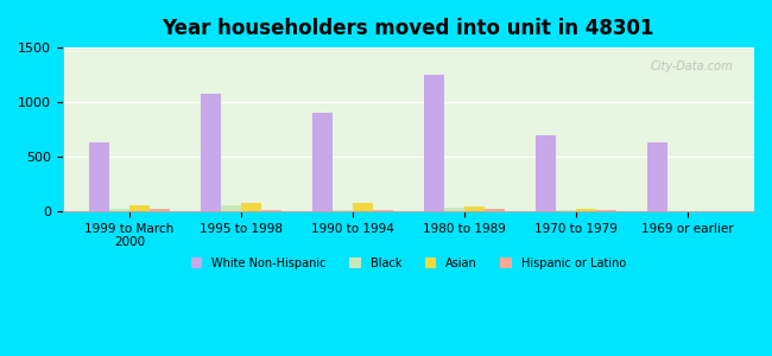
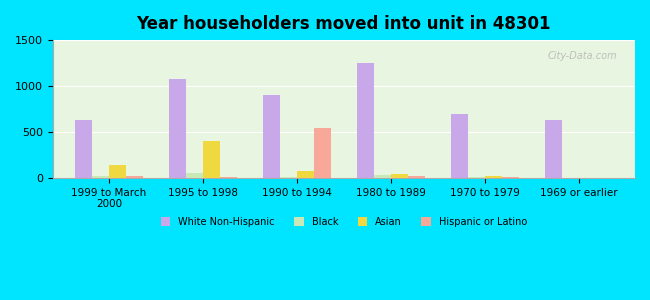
Asian/1999 to March 2000: 50 -> 140
Asian/1995 to 1998: 80 -> 400
Hispanic or Latino/1990 to 1994: 0 -> 540
